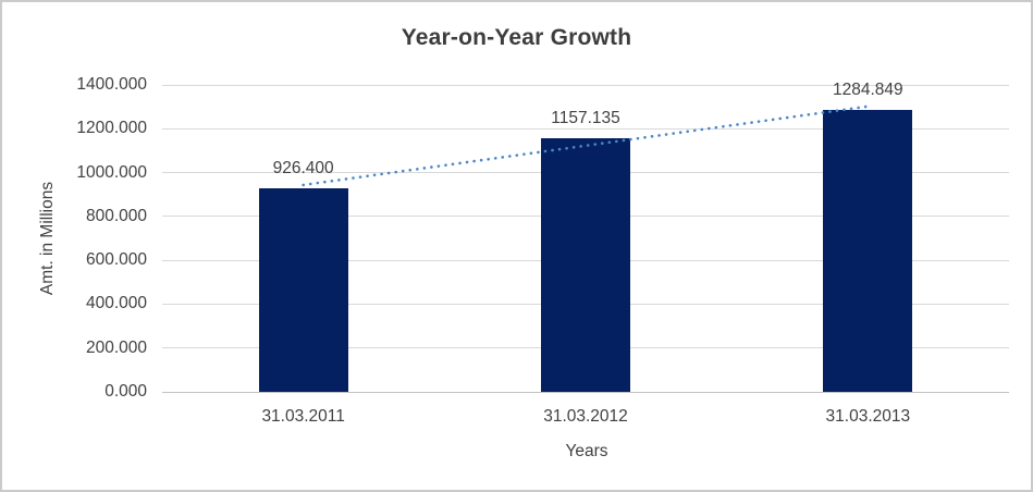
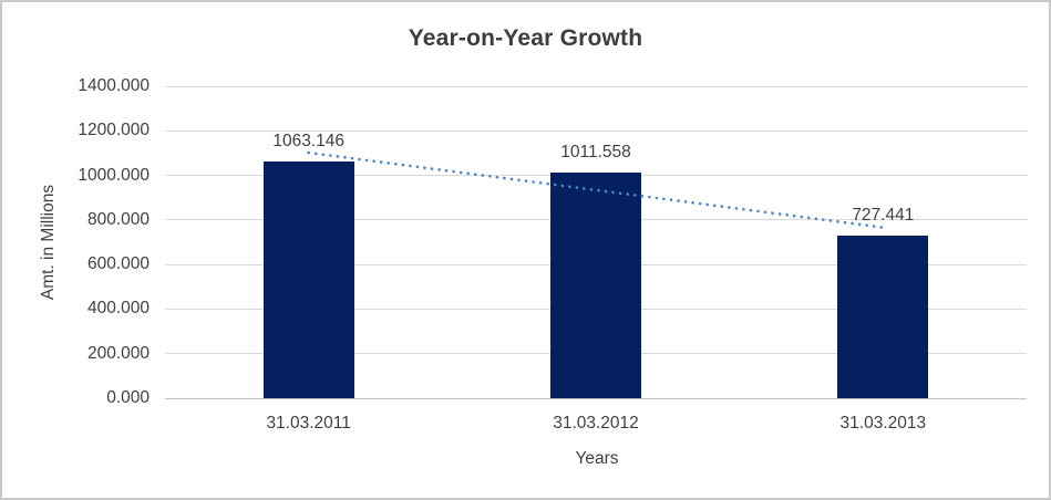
31.03.2011: 926.400 -> 1063.146
31.03.2012: 1157.135 -> 1011.558
31.03.2013: 1284.849 -> 727.441
